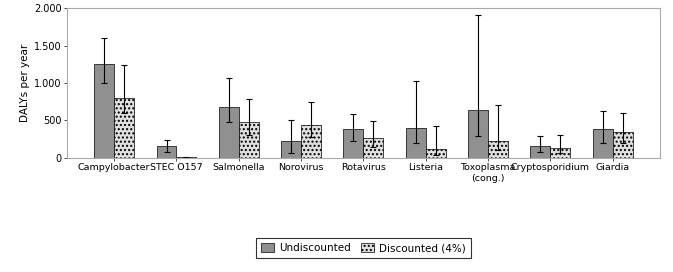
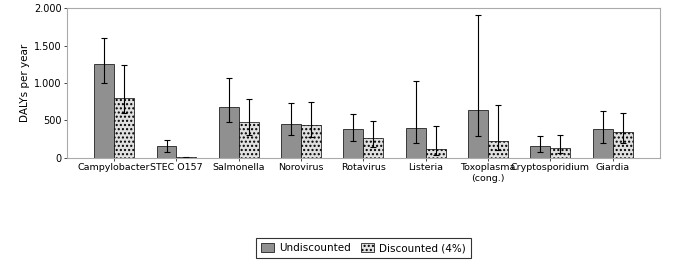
Undiscounted/Norovirus: 220 -> 450
